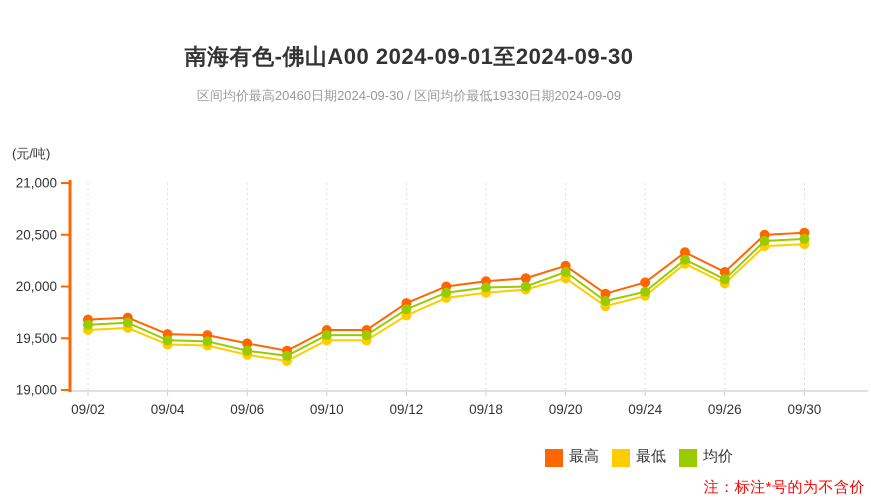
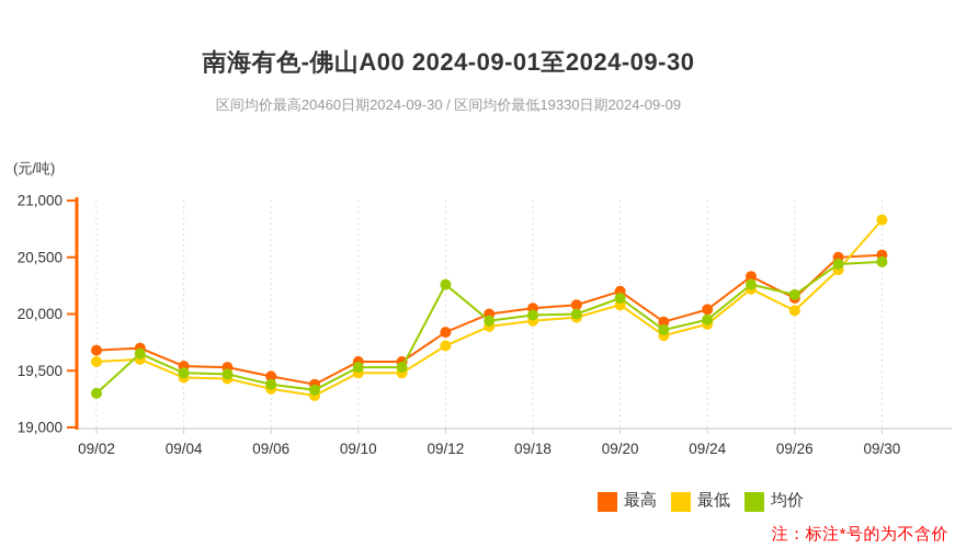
均价/09/02: 19630 -> 19300
均价/09/12: 19780 -> 20260
均价/09/26: 20070 -> 20170
最低/09/30: 20410 -> 20830
